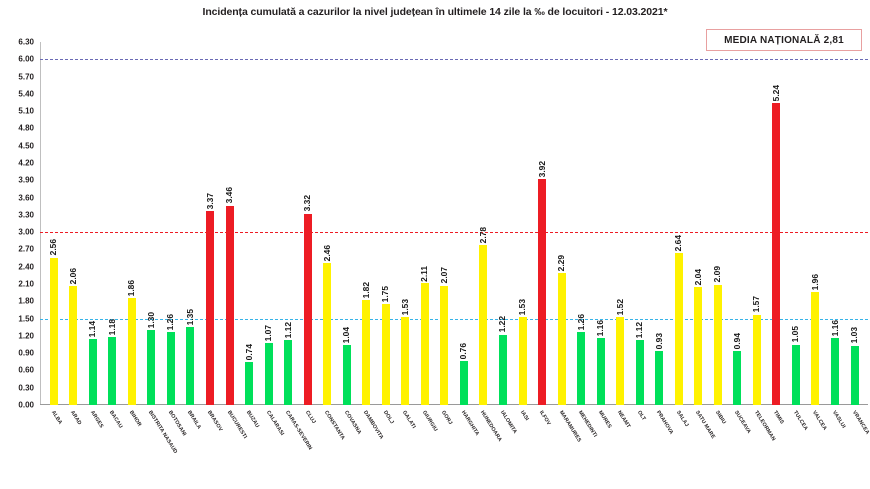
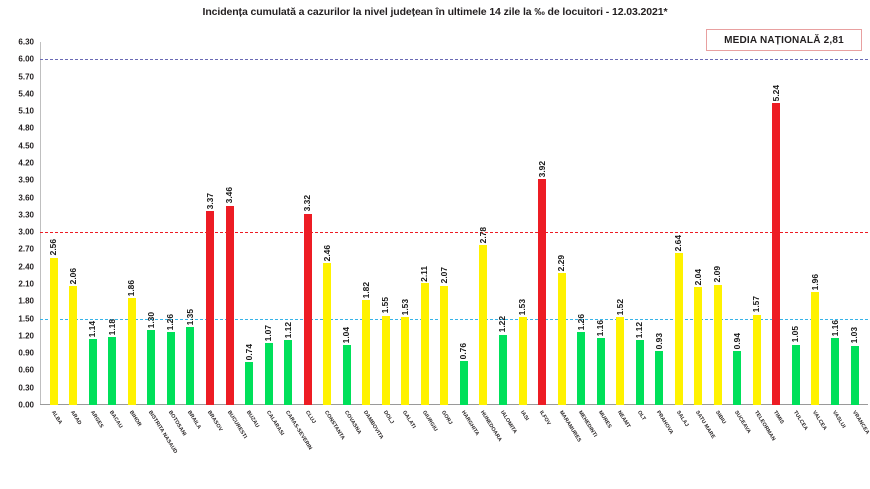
DOLJ: 1.75 -> 1.55
